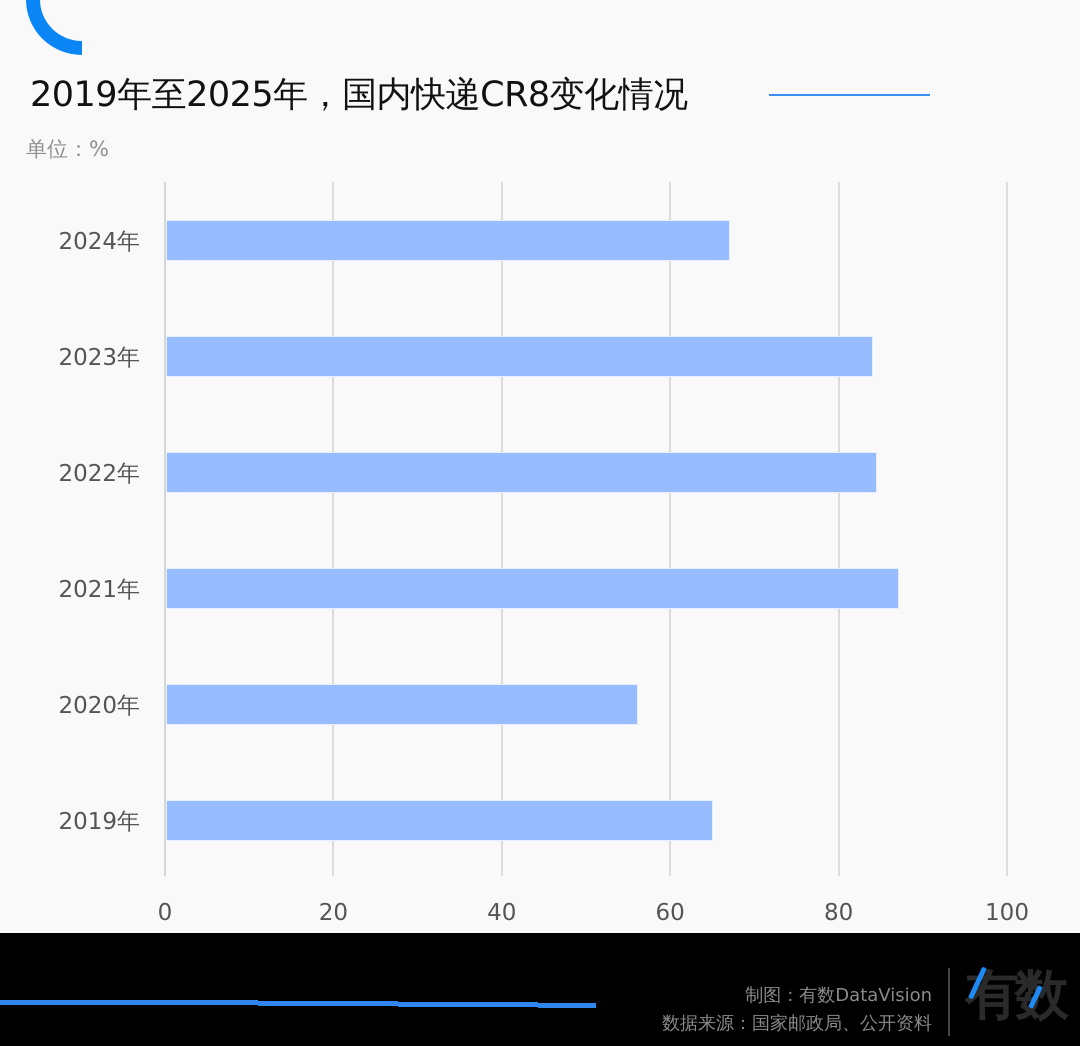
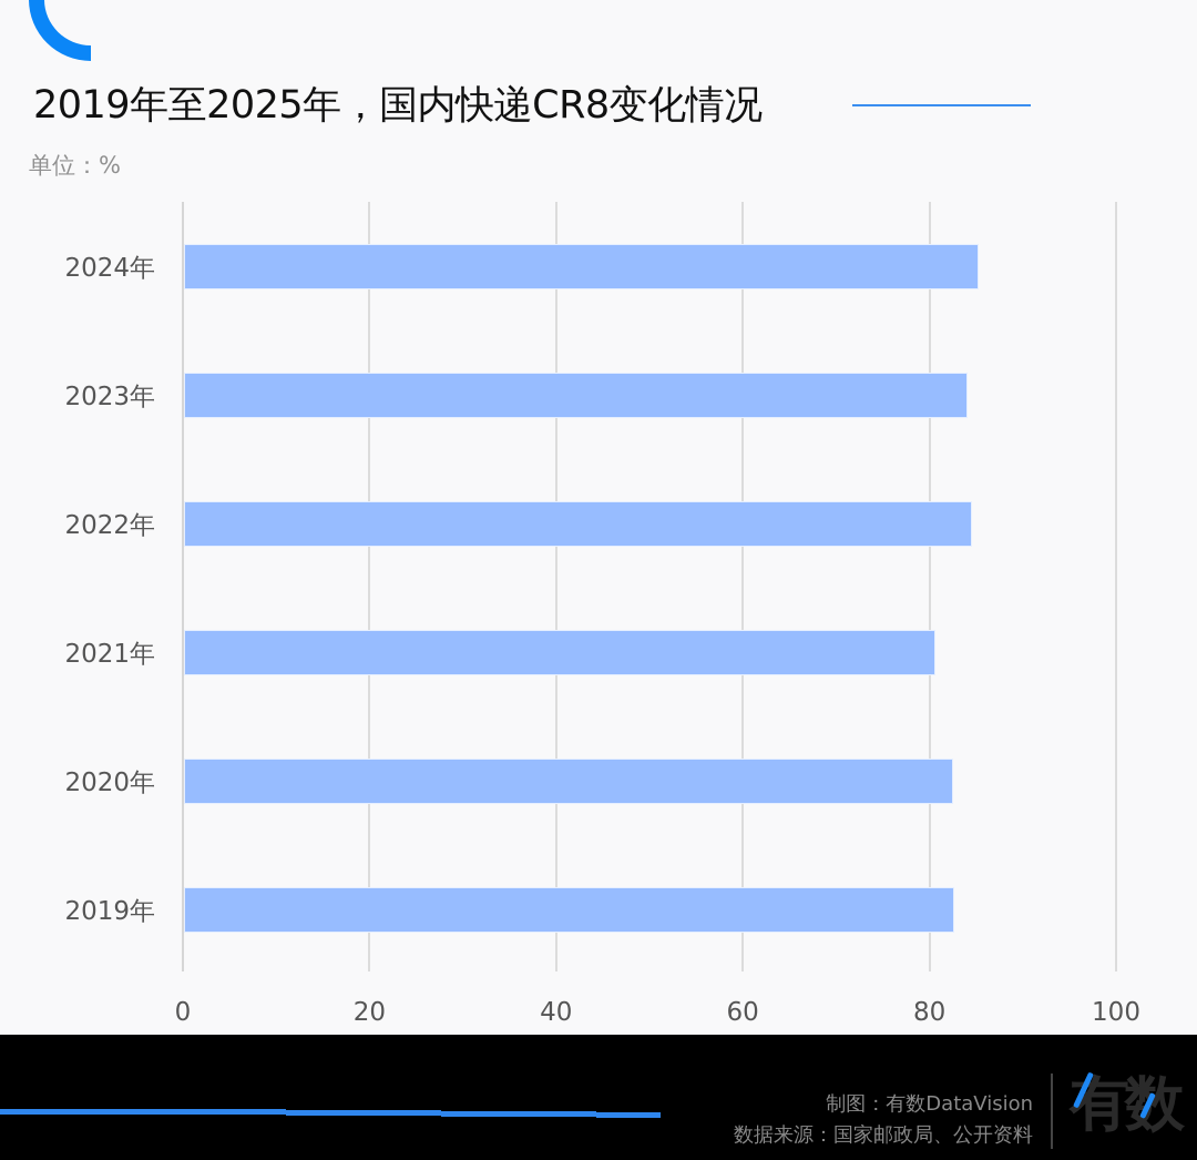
2024年: 67 -> 85
2021年: 87 -> 80
2020年: 56 -> 82
2019年: 65 -> 82
